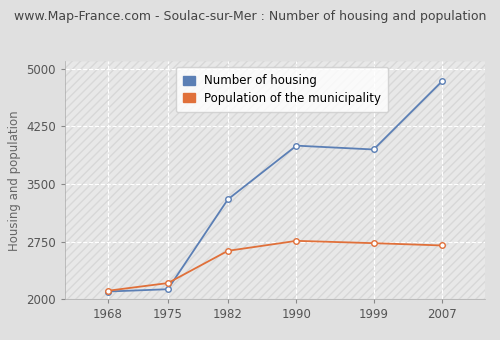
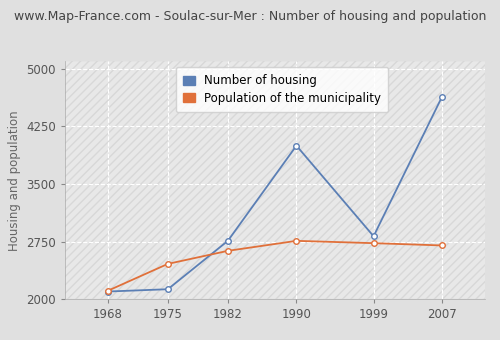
Population of the municipality/1975: 2210 -> 2460
Number of housing/1982: 3300 -> 2760
Number of housing/1999: 3950 -> 2820
Number of housing/2007: 4840 -> 4640
